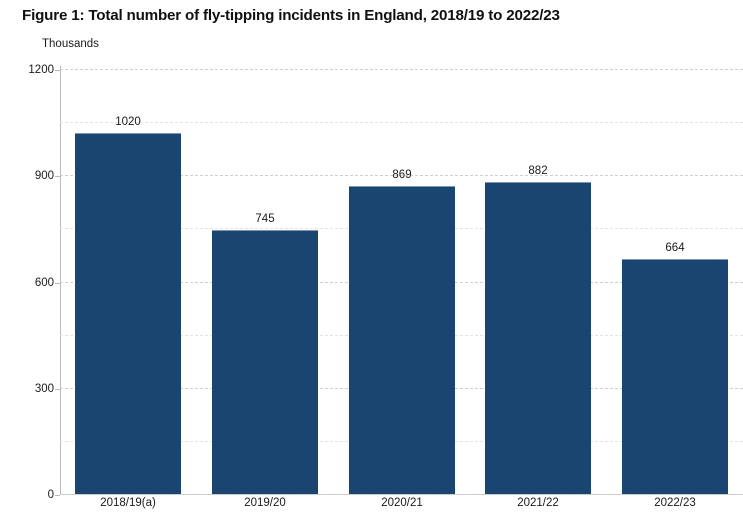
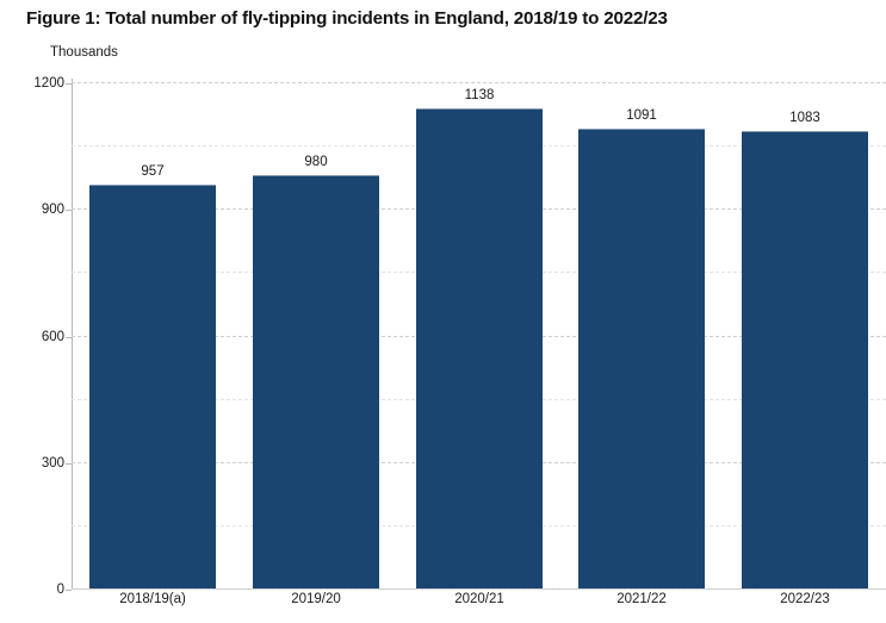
2018/19(a): 1020 -> 957
2019/20: 745 -> 980
2020/21: 869 -> 1138
2021/22: 882 -> 1091
2022/23: 664 -> 1083
